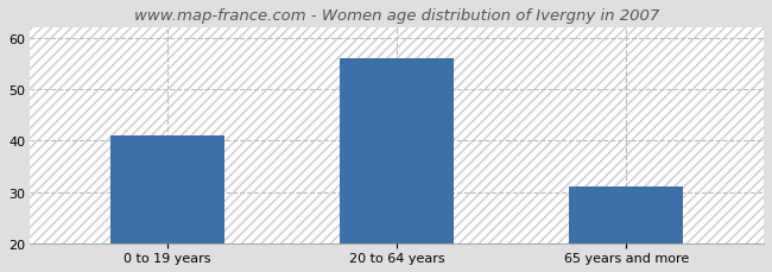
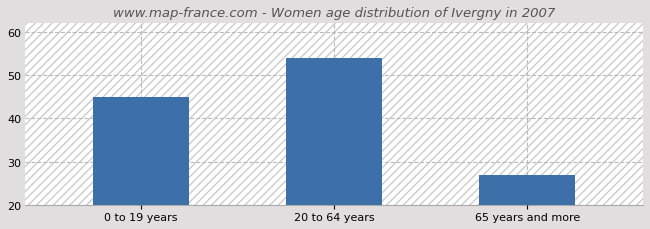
0 to 19 years: 41 -> 45
20 to 64 years: 56 -> 54
65 years and more: 31 -> 27
